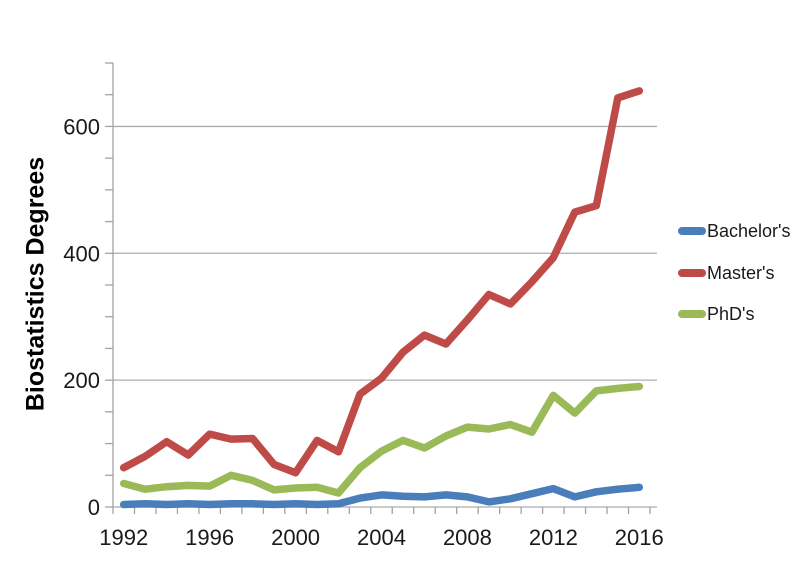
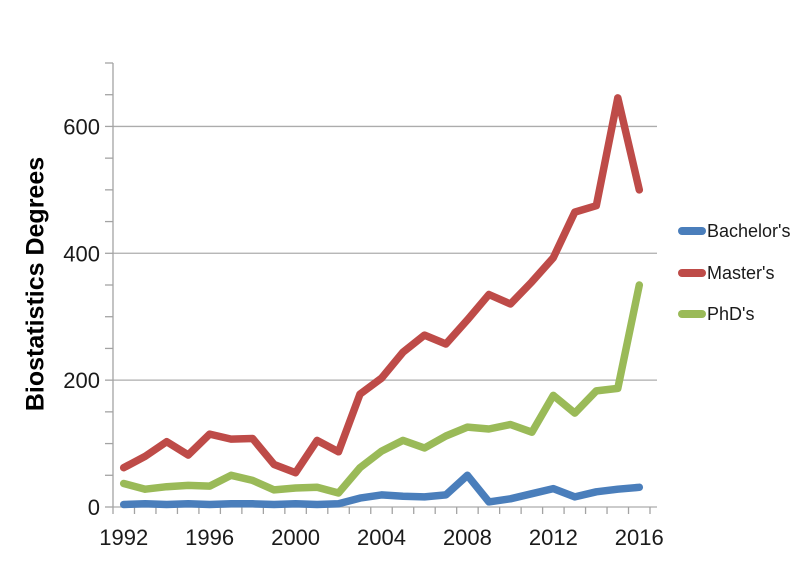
Bachelor's/2008: 20 -> 50
Master's/2016: 660 -> 500
PhD's/2016: 190 -> 350
